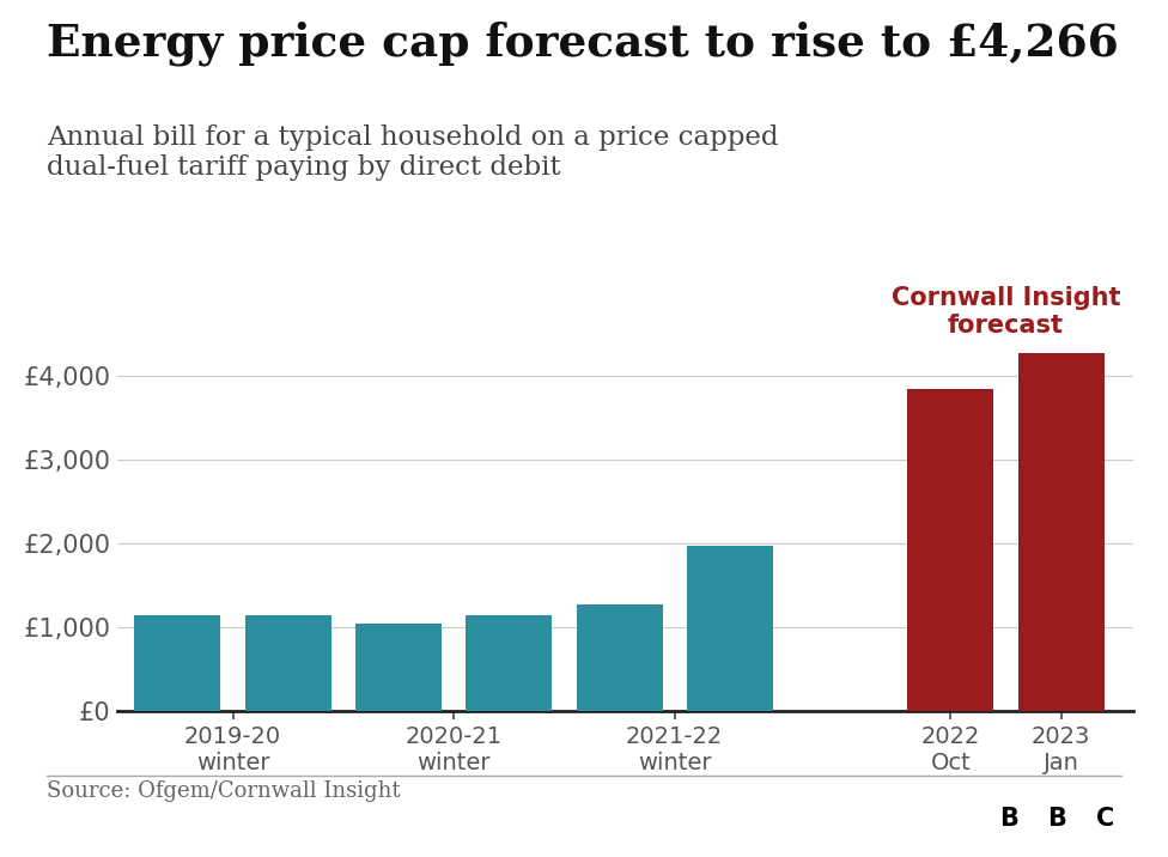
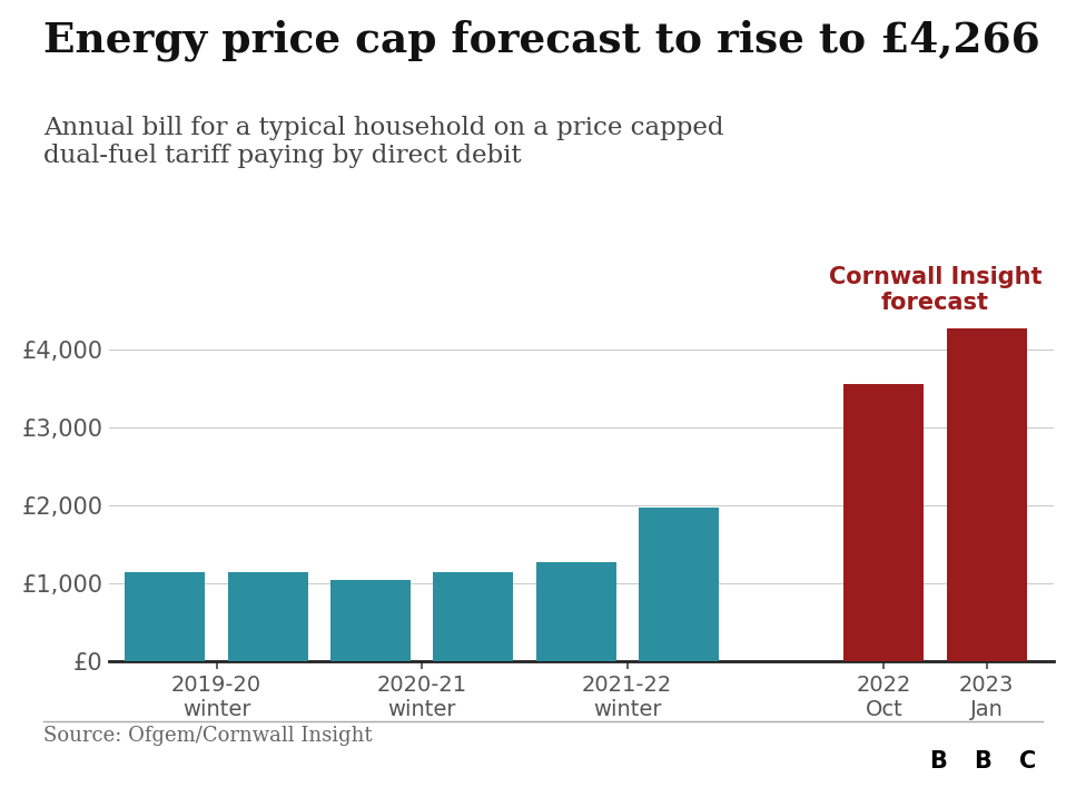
2022 Oct: £3,840 -> £3,550
